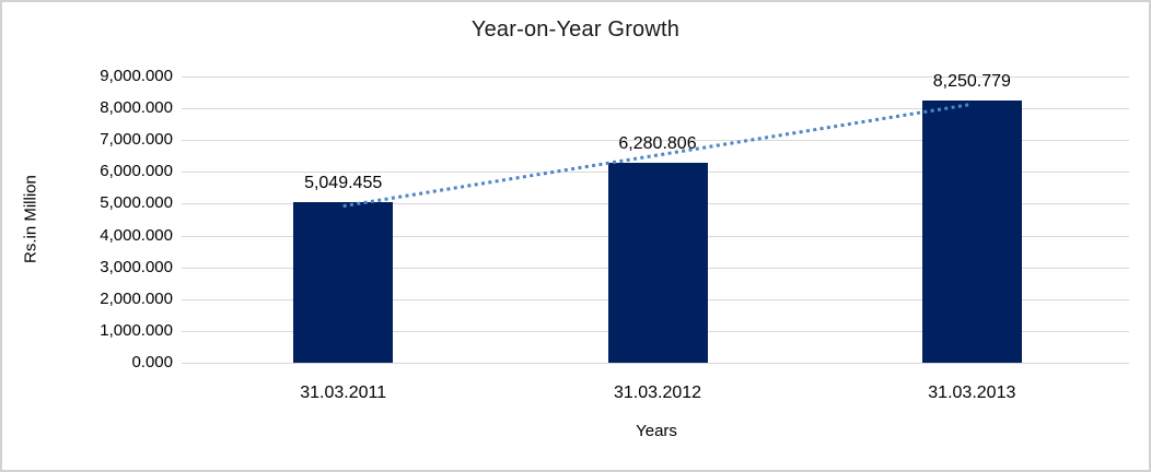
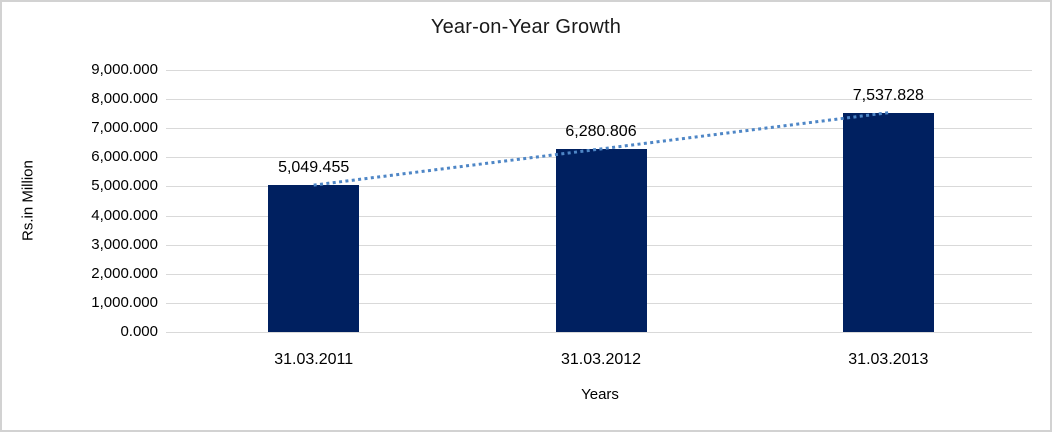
31.03.2013: 8,250.779 -> 7,537.828
